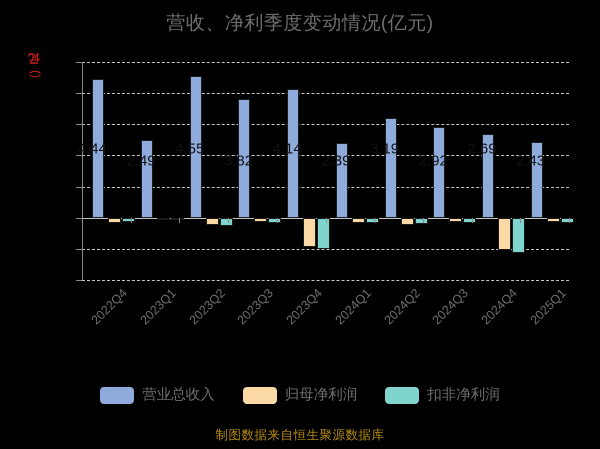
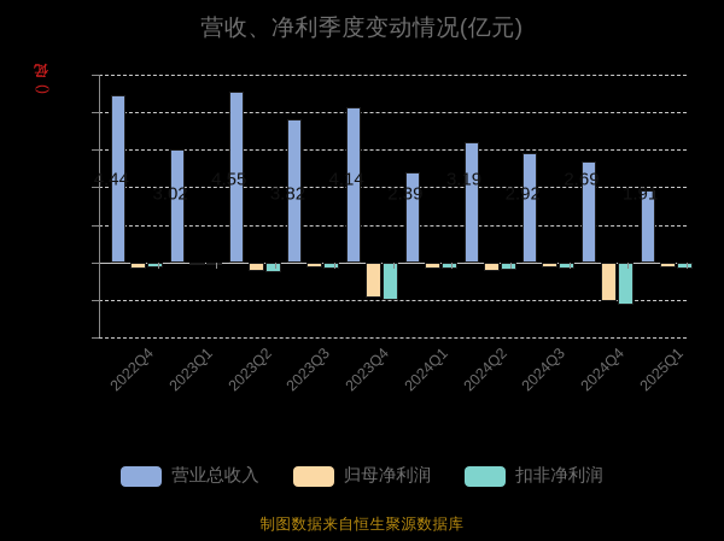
营业总收入/2023Q1: 2.49 -> 3.02
营业总收入/2025Q1: 2.43 -> 1.91
